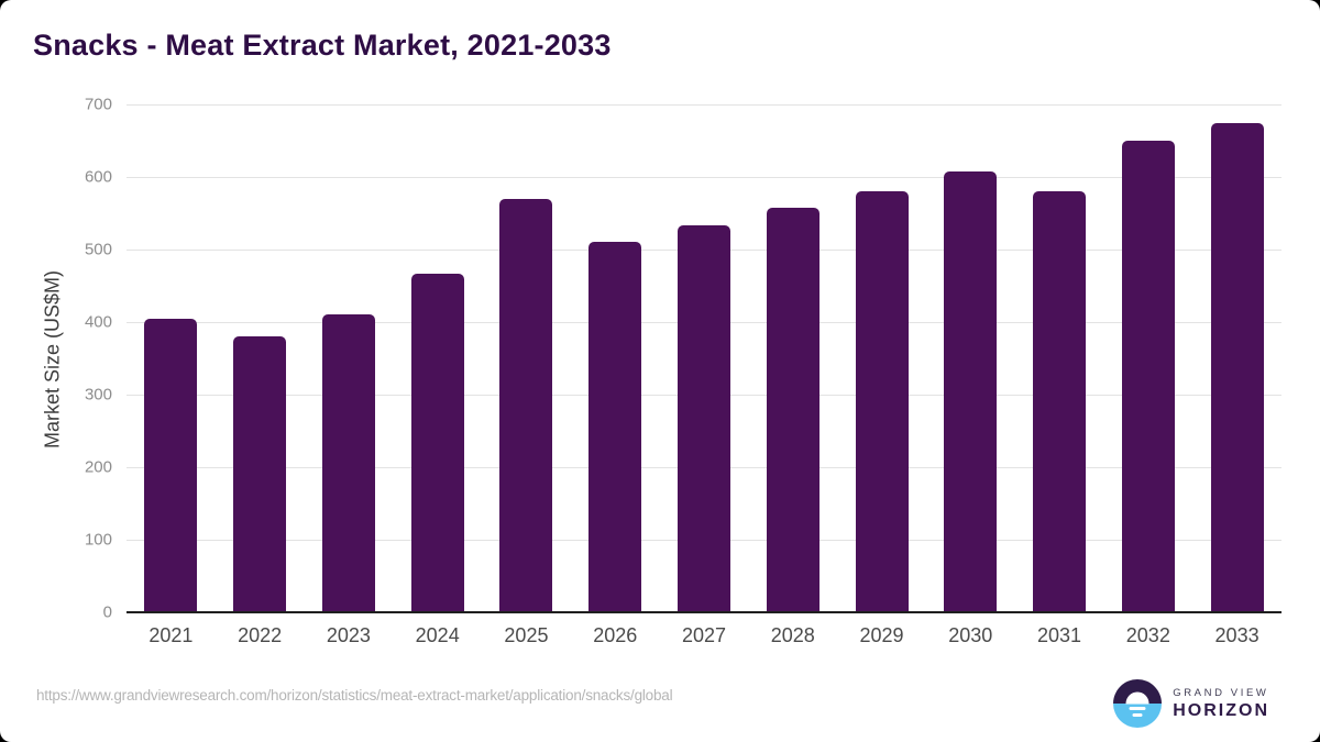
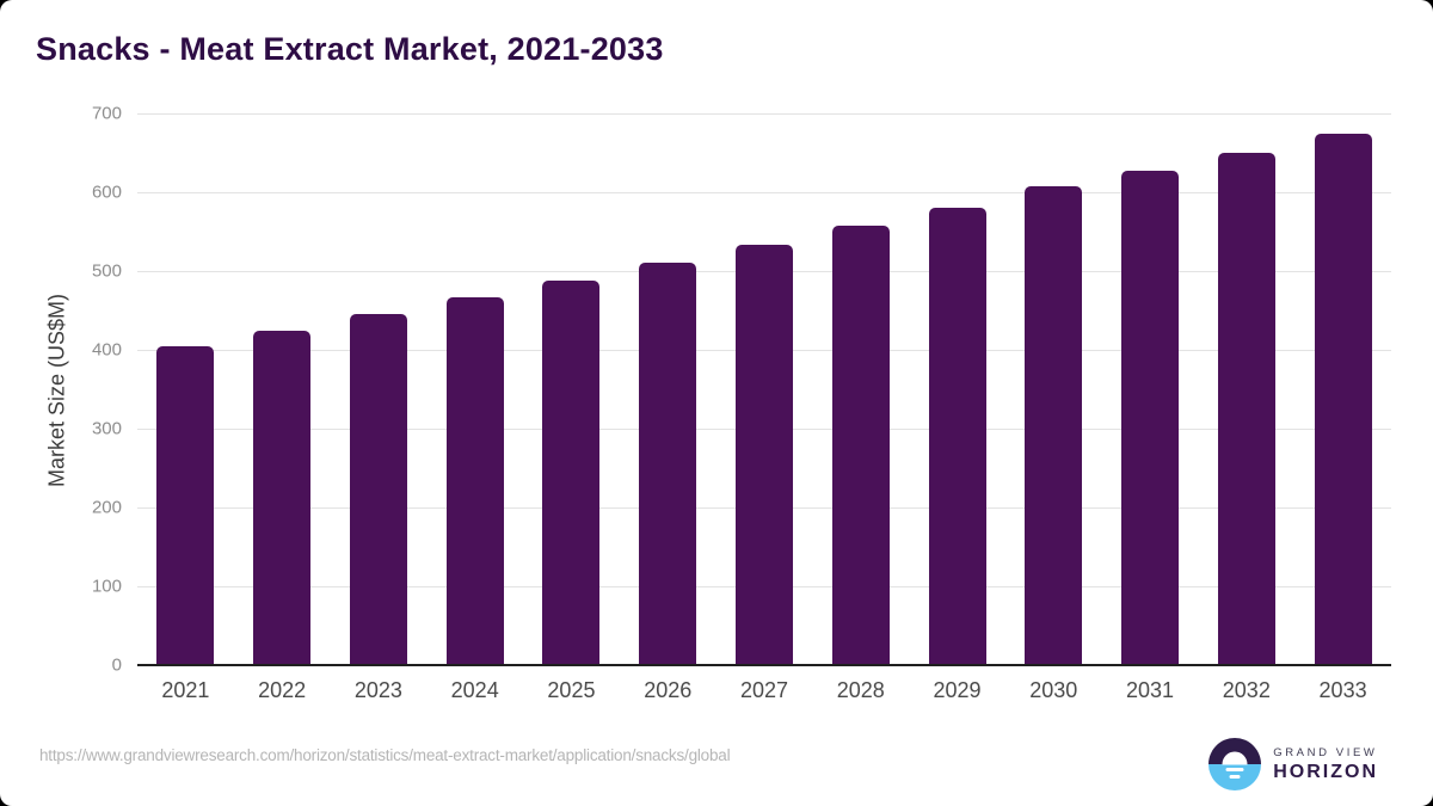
2022: 380 -> 420
2023: 410 -> 440
2025: 570 -> 490
2031: 580 -> 630
